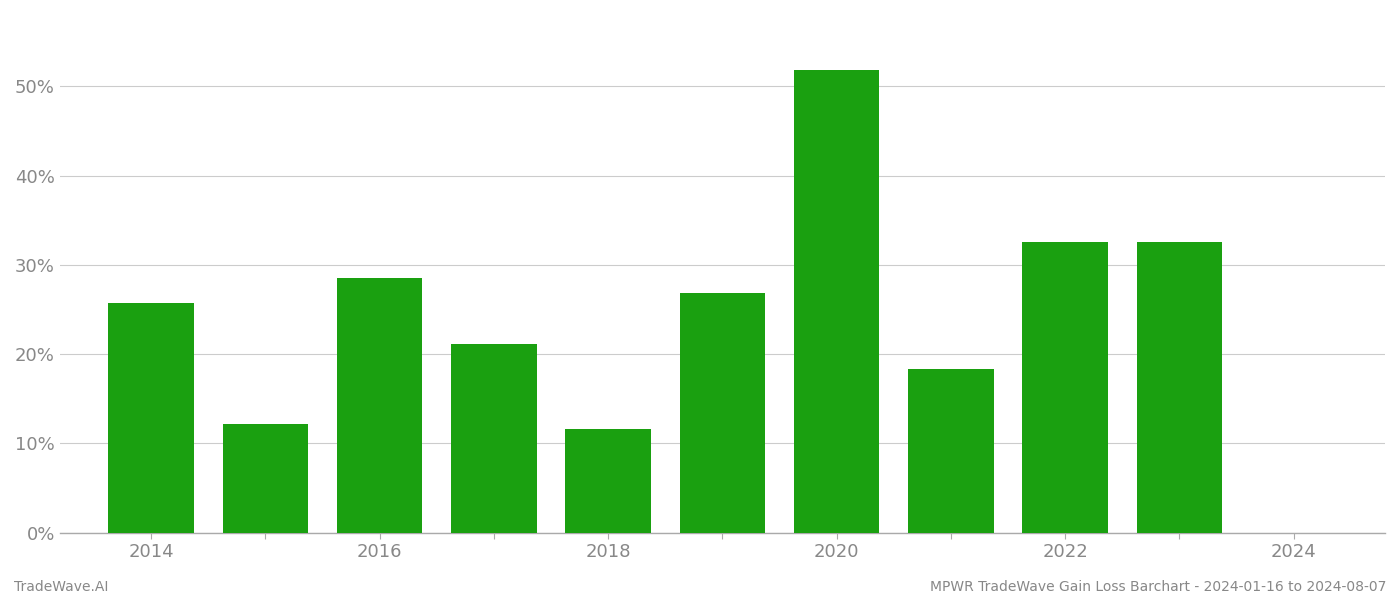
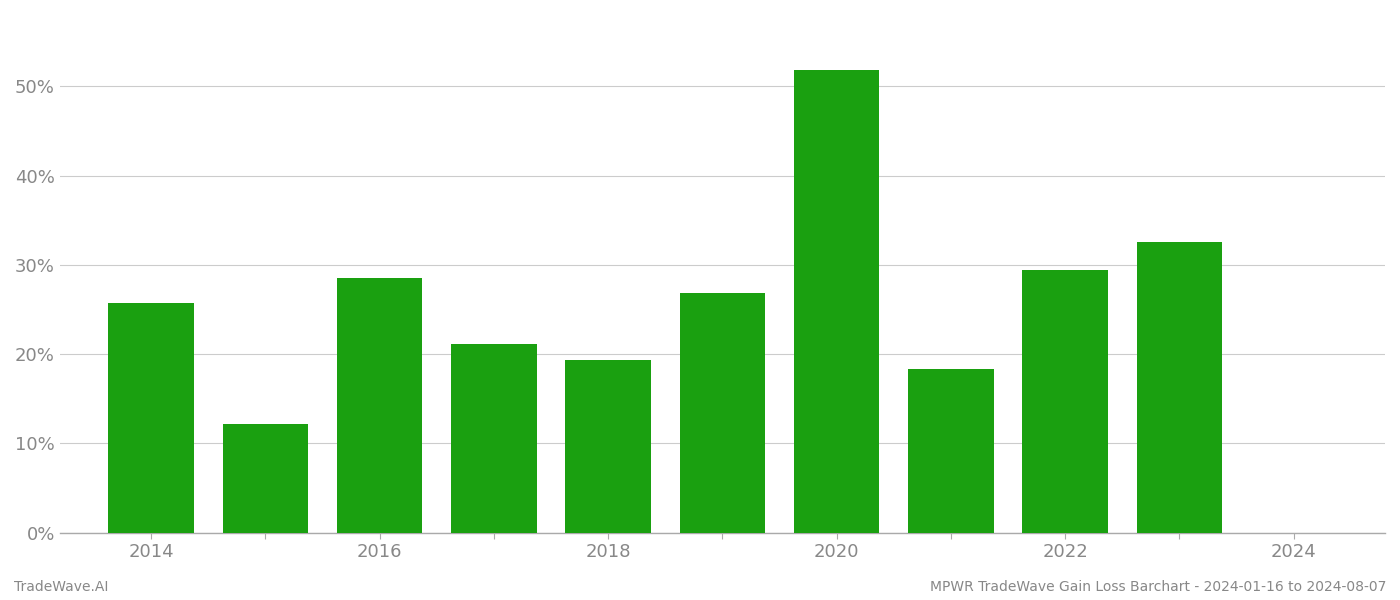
2018: 11.6% -> 19.3%
2022: 32.6% -> 29.4%
